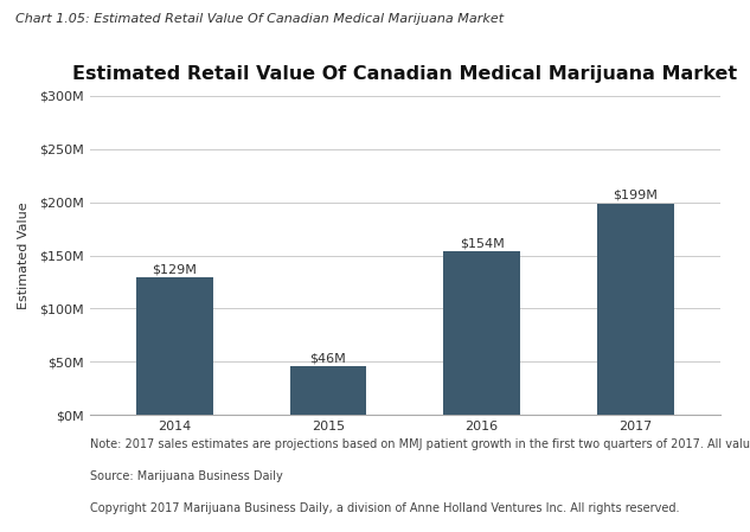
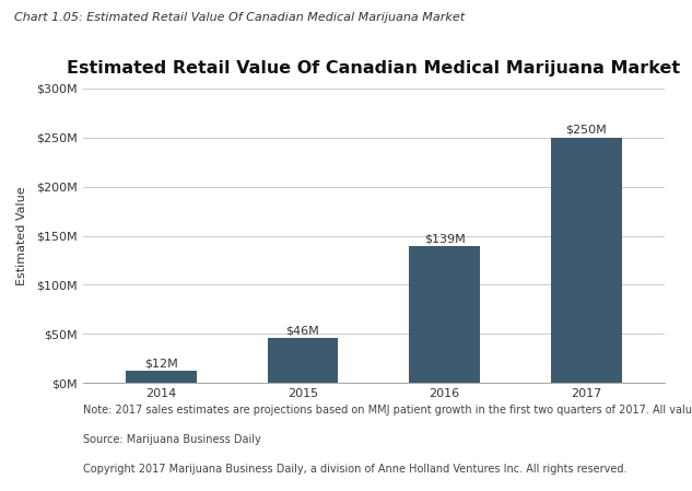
2014: $129M -> $12M
2016: $154M -> $139M
2017: $199M -> $250M
